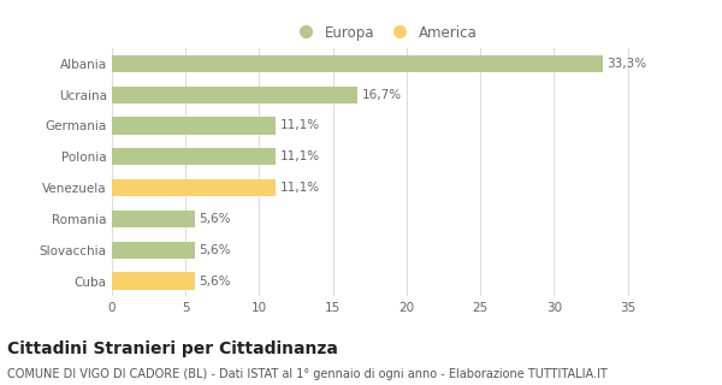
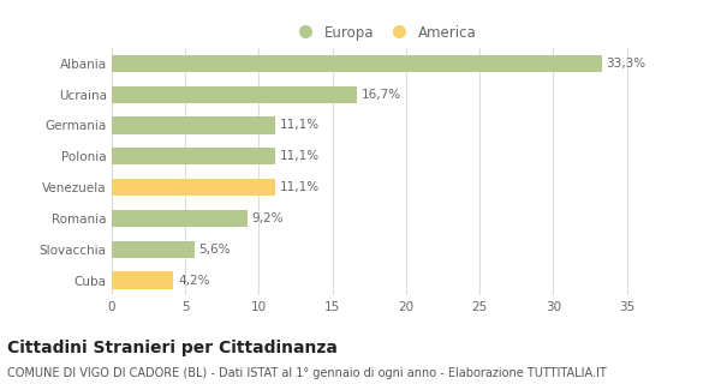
Romania: 5,6% -> 9,2%
Cuba: 5,6% -> 4,2%
